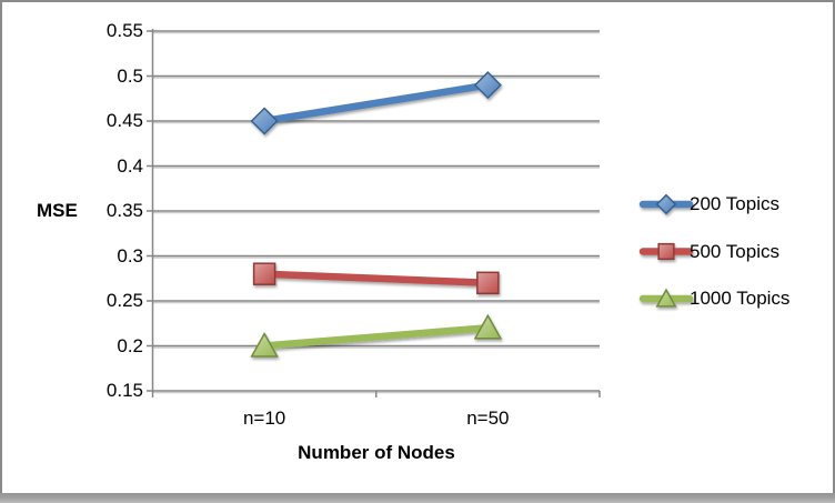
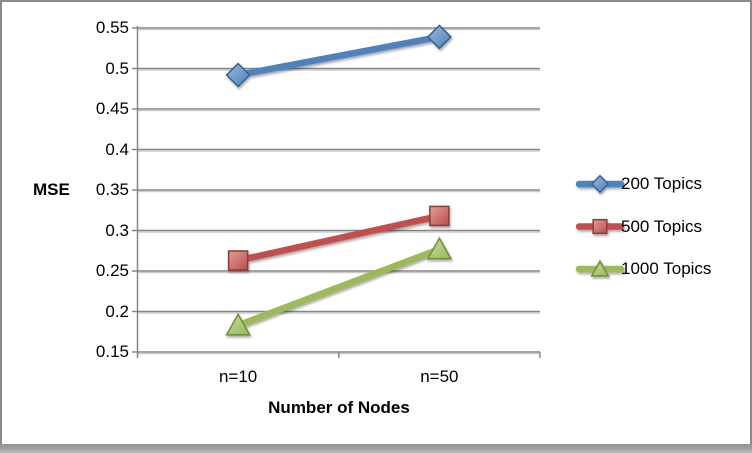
200 Topics/n=10: 0.45 -> 0.49
500 Topics/n=10: 0.28 -> 0.26
1000 Topics/n=10: 0.20 -> 0.18
200 Topics/n=50: 0.49 -> 0.54
500 Topics/n=50: 0.27 -> 0.32
1000 Topics/n=50: 0.22 -> 0.28
